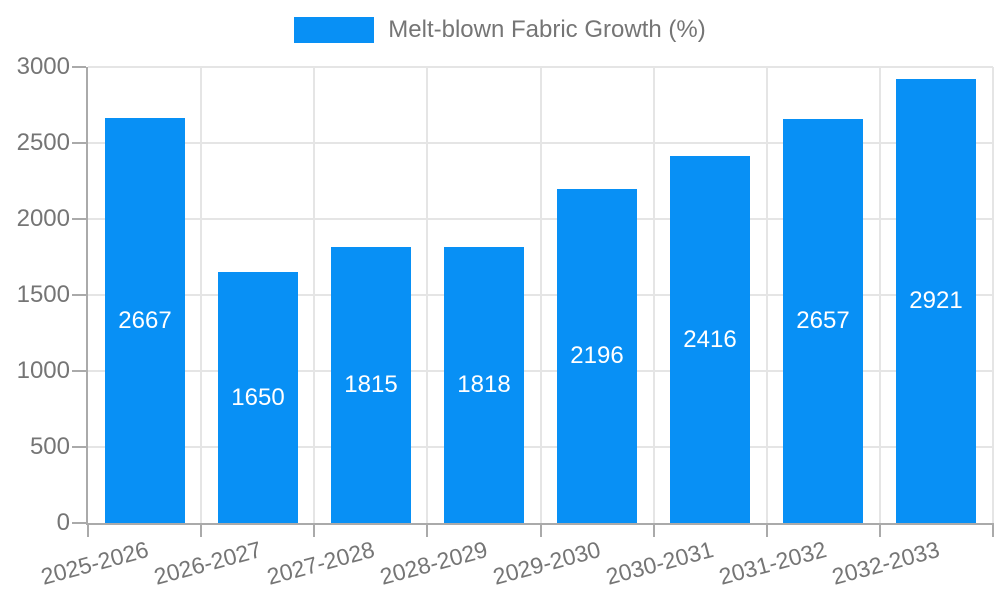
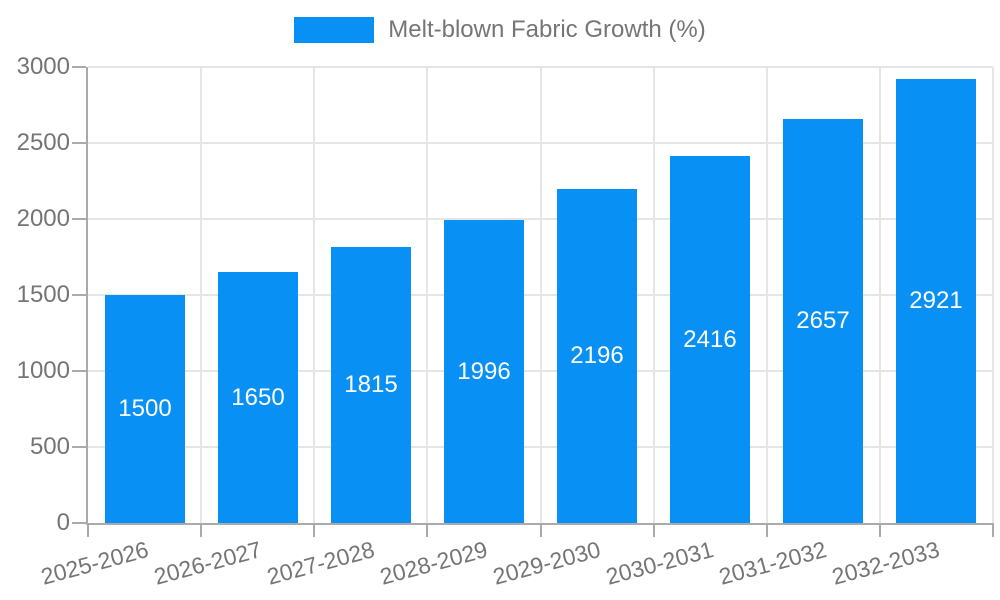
2025-2026: 2667 -> 1500
2028-2029: 1818 -> 1996
